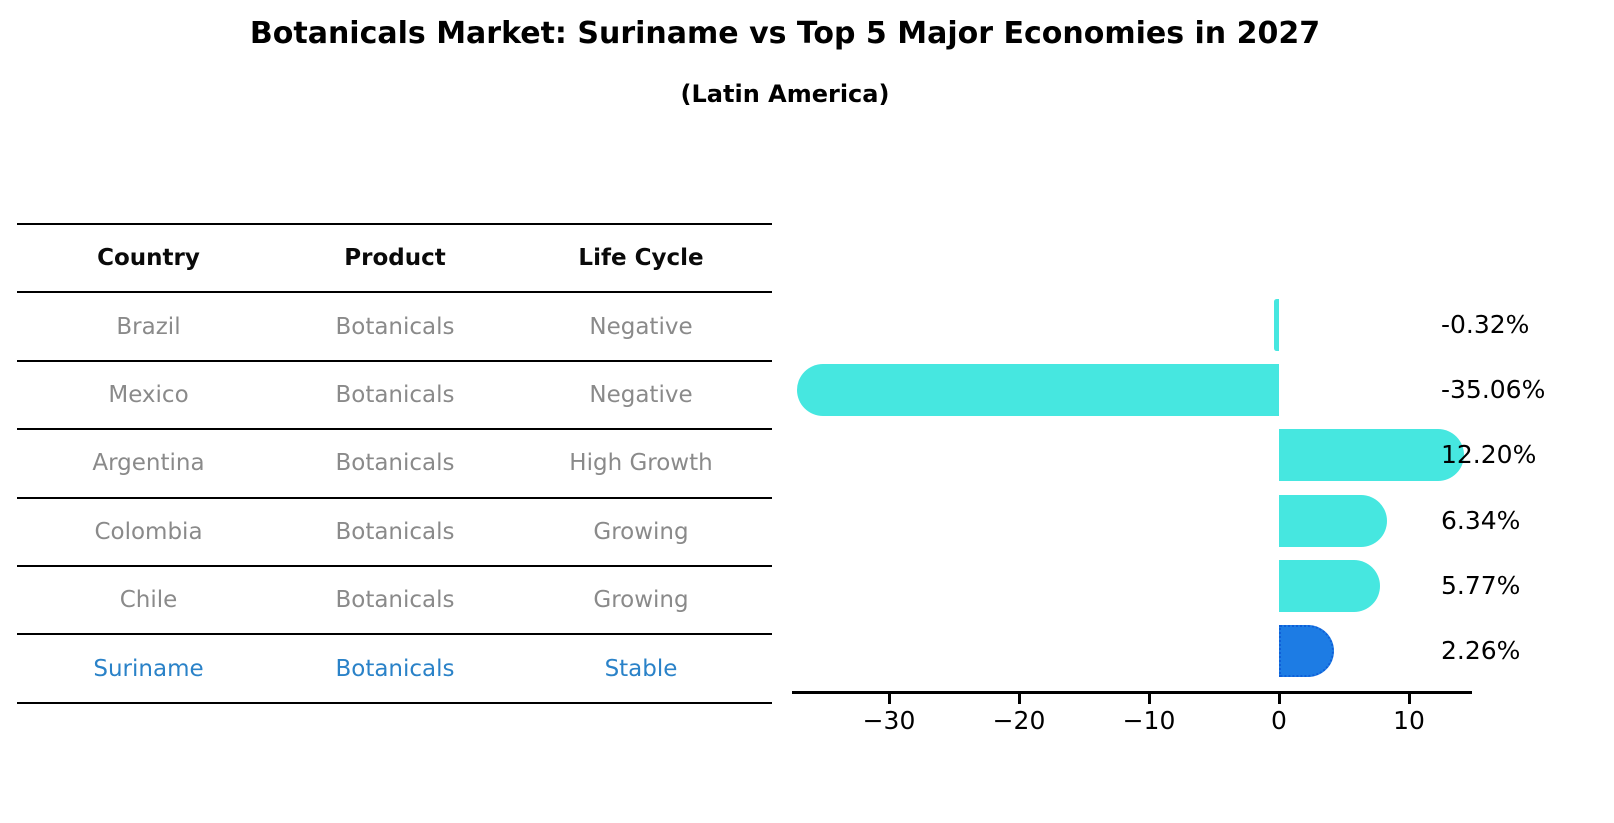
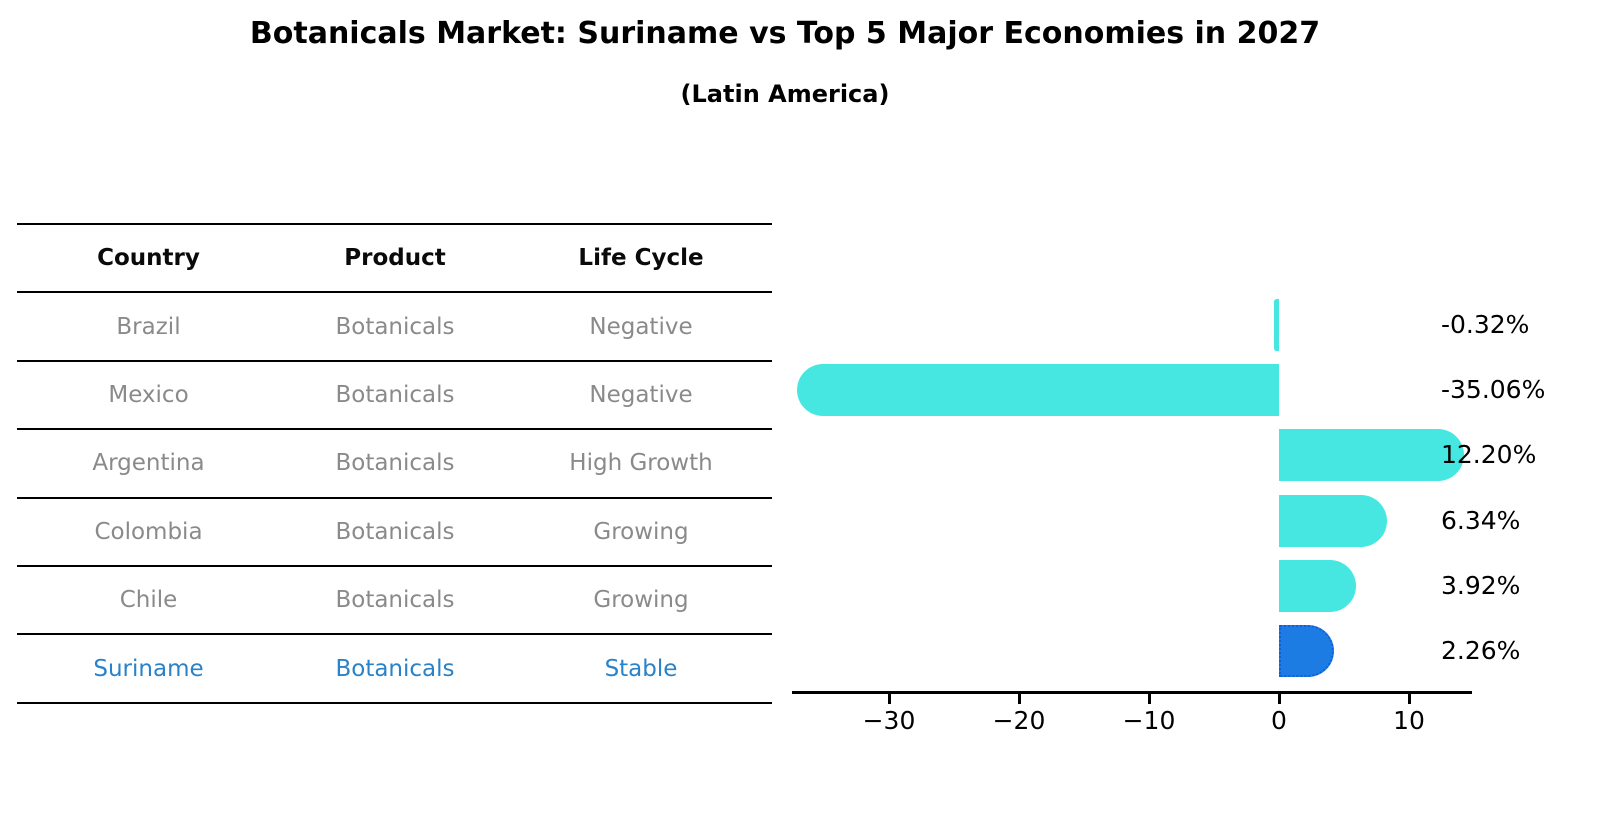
Chile: 5.77% -> 3.92%
